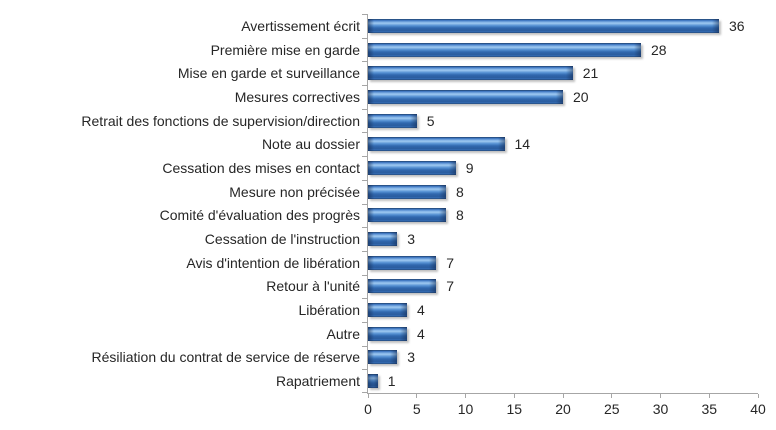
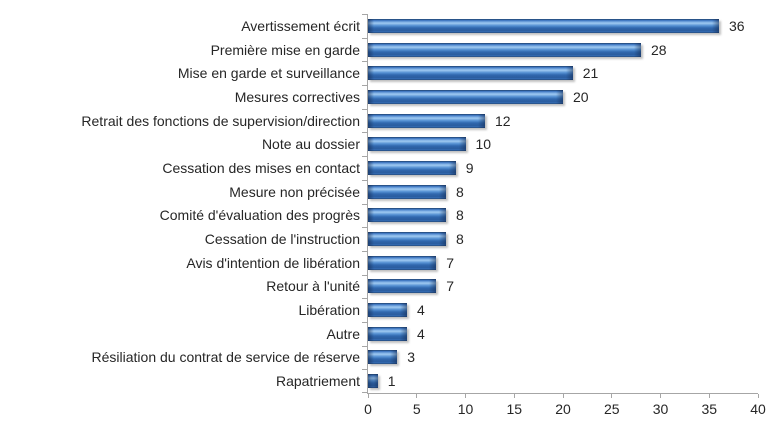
Retrait des fonctions de supervision/direction: 5 -> 12
Note au dossier: 14 -> 10
Cessation de l'instruction: 3 -> 8
